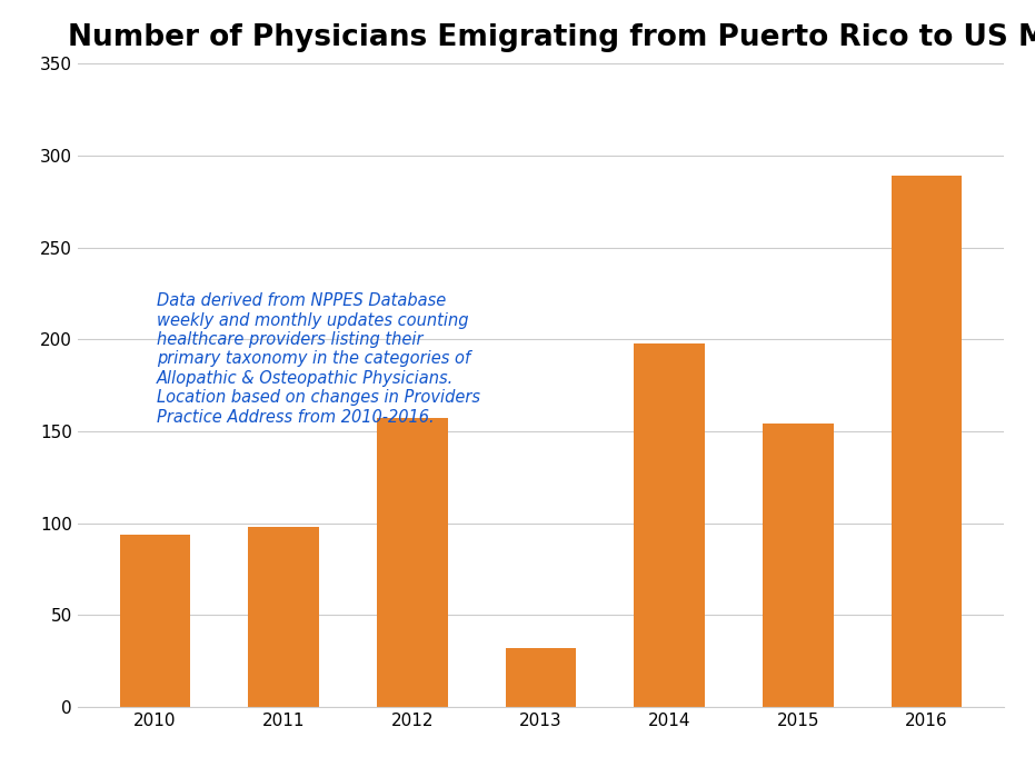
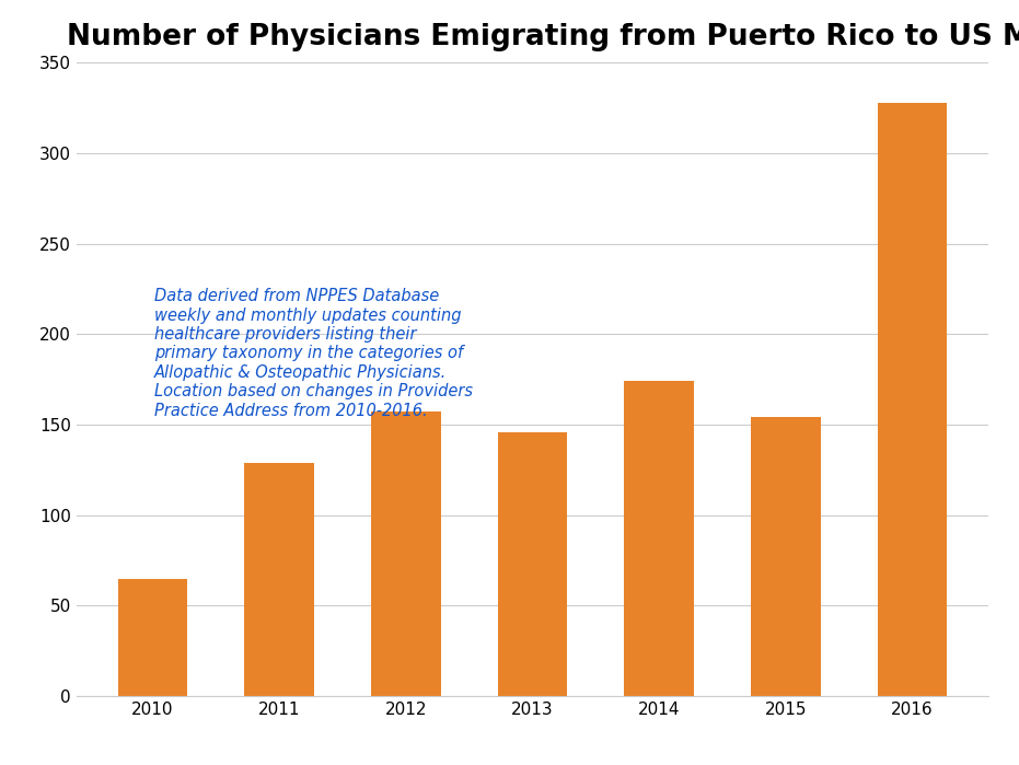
2010: 94 -> 65
2011: 98 -> 129
2013: 32 -> 146
2014: 198 -> 174
2016: 289 -> 328
